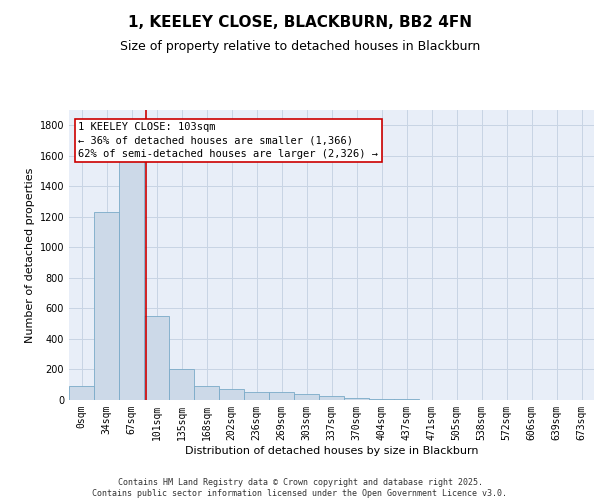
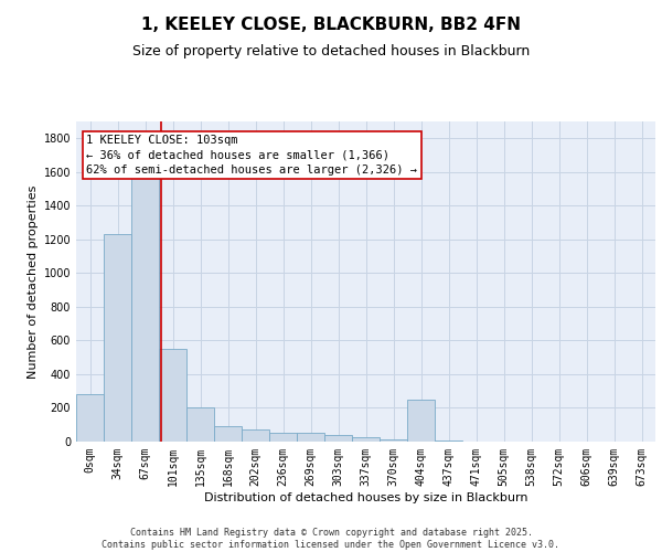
0sqm: 90 -> 280
404sqm: 10 -> 250
